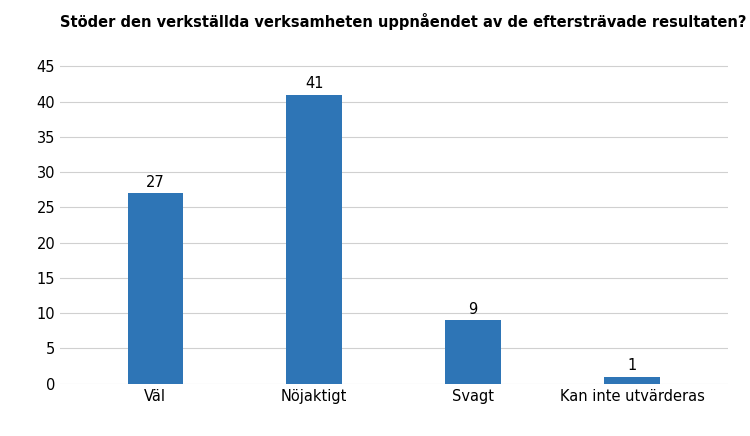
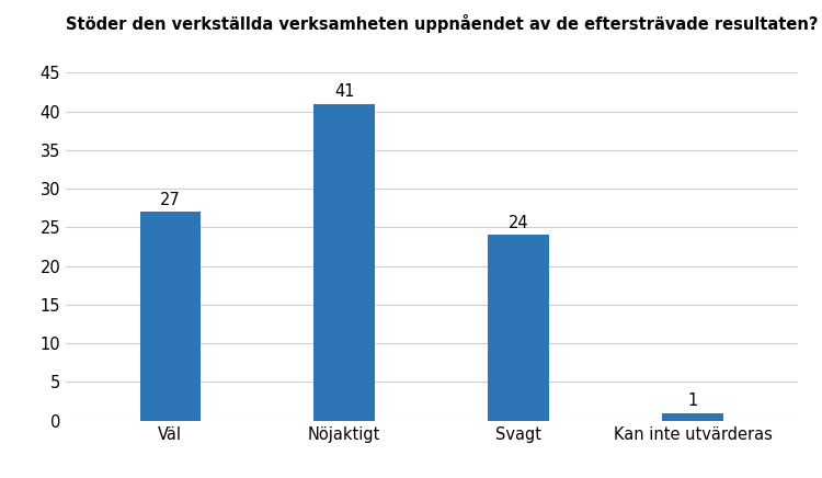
Svagt: 9 -> 24
